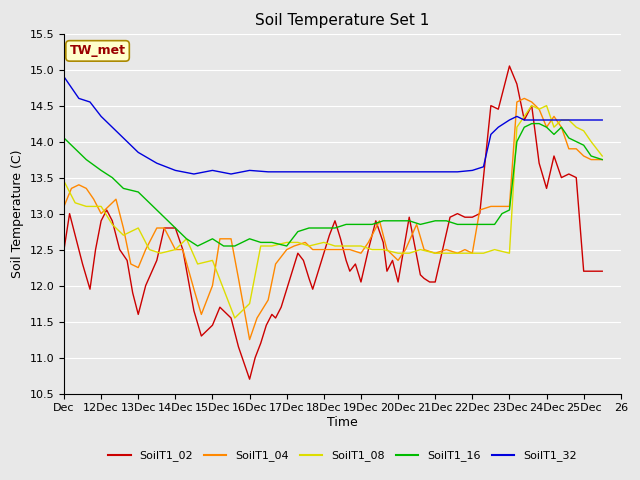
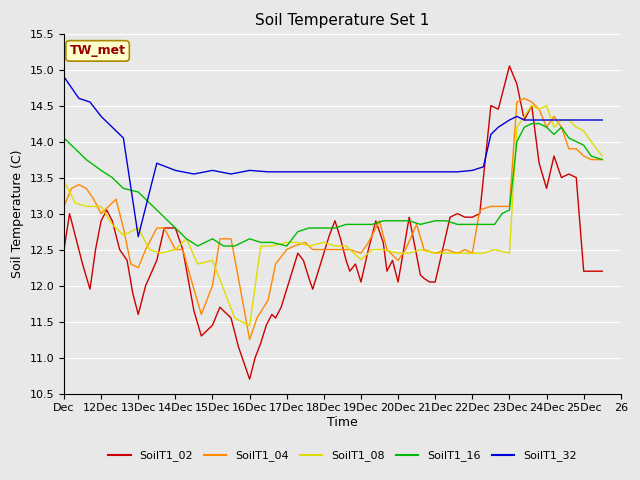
SoilT1_32/13Dec: 13.85 -> 12.68
SoilT1_08/16Dec: 11.75 -> 11.44
SoilT1_08/19Dec: 12.55 -> 12.36
